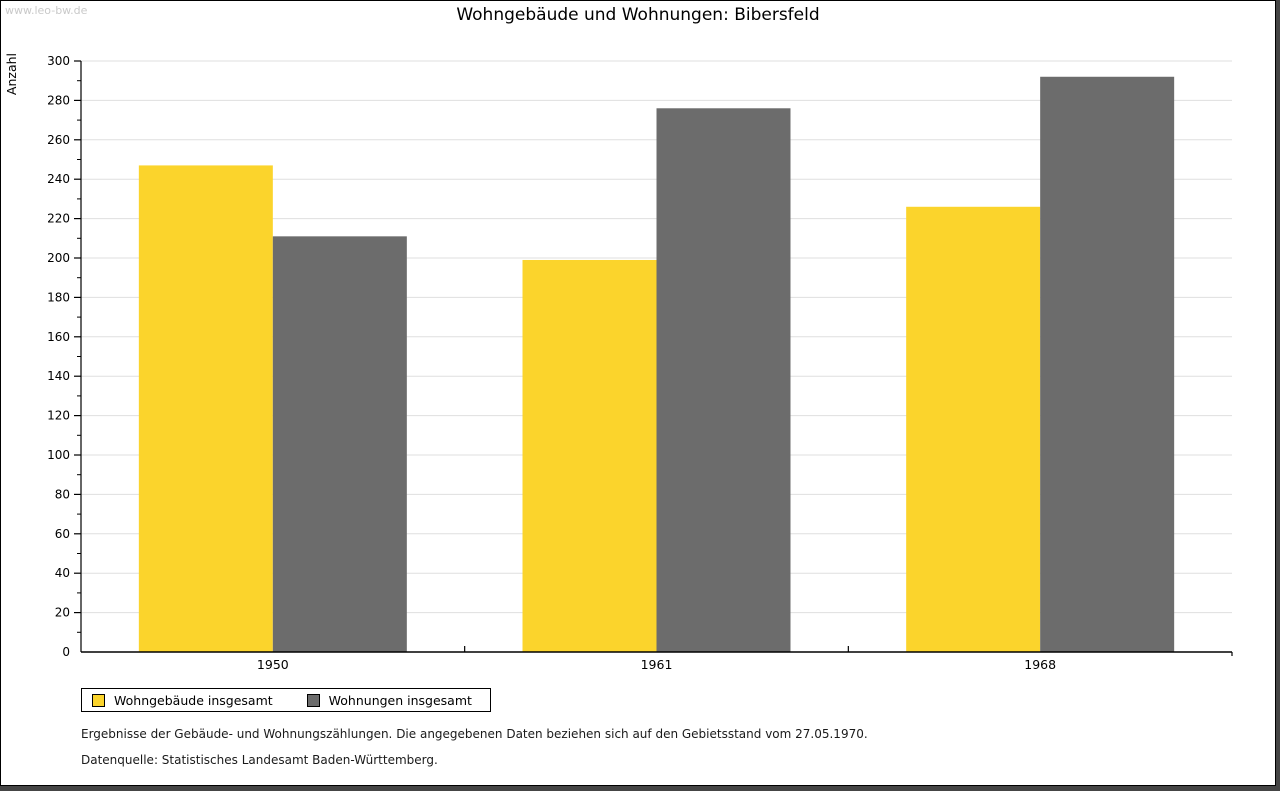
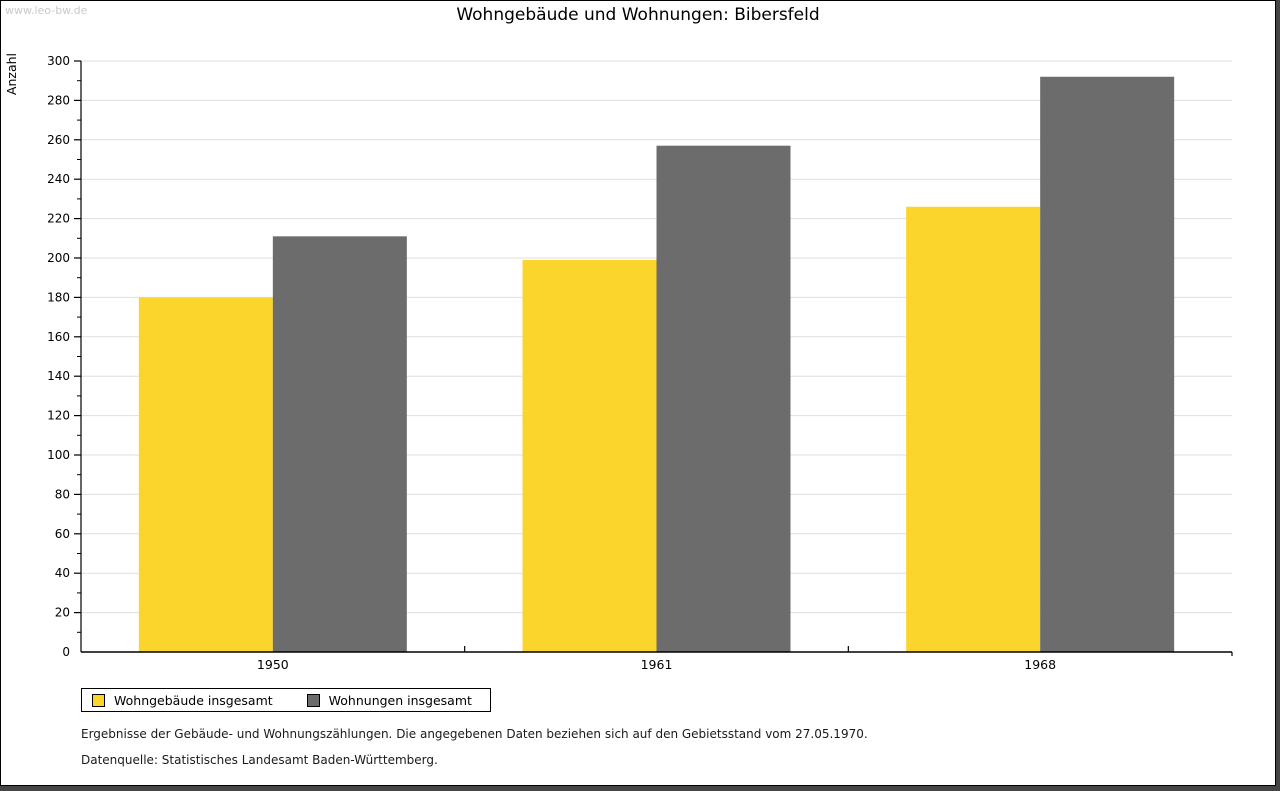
Wohngebäude insgesamt/1950: 247 -> 180
Wohnungen insgesamt/1961: 276 -> 257
